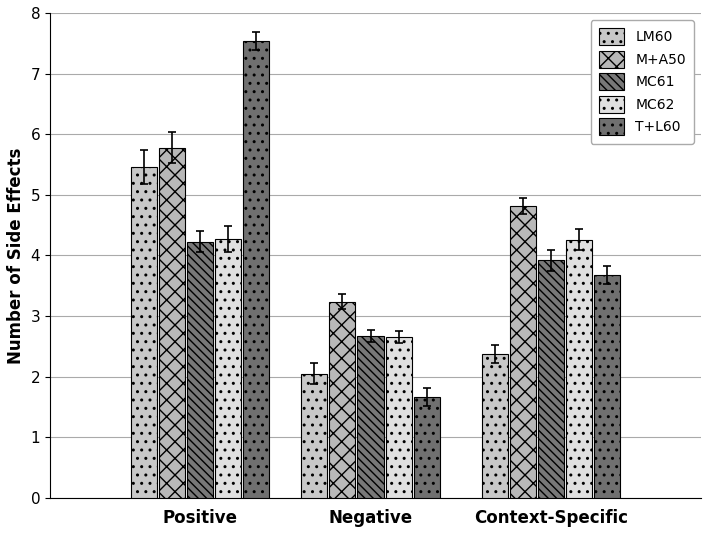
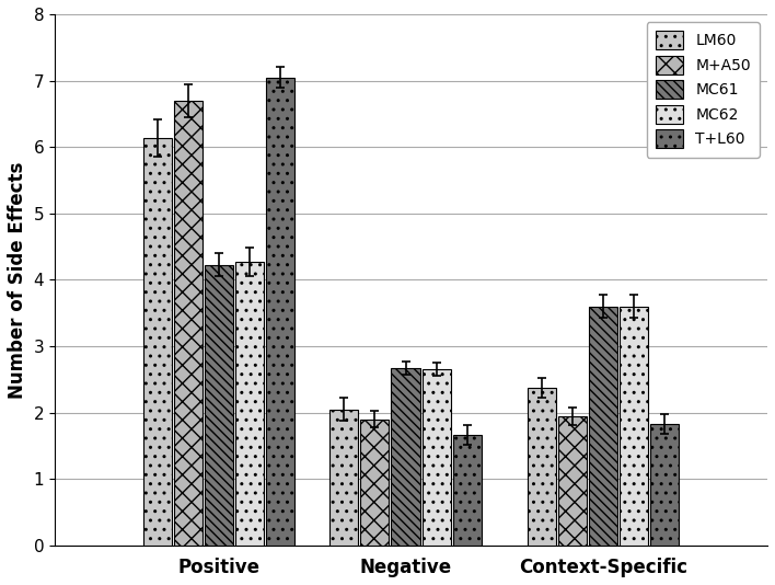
LM60/Positive: 5.46 -> 6.13
M+A50/Positive: 5.78 -> 6.70
T+L60/Positive: 7.54 -> 7.05
M+A50/Negative: 3.24 -> 1.90
M+A50/Context-Specific: 4.82 -> 1.95
MC61/Context-Specific: 3.92 -> 3.60
MC62/Context-Specific: 4.26 -> 3.60
T+L60/Context-Specific: 3.68 -> 1.83
